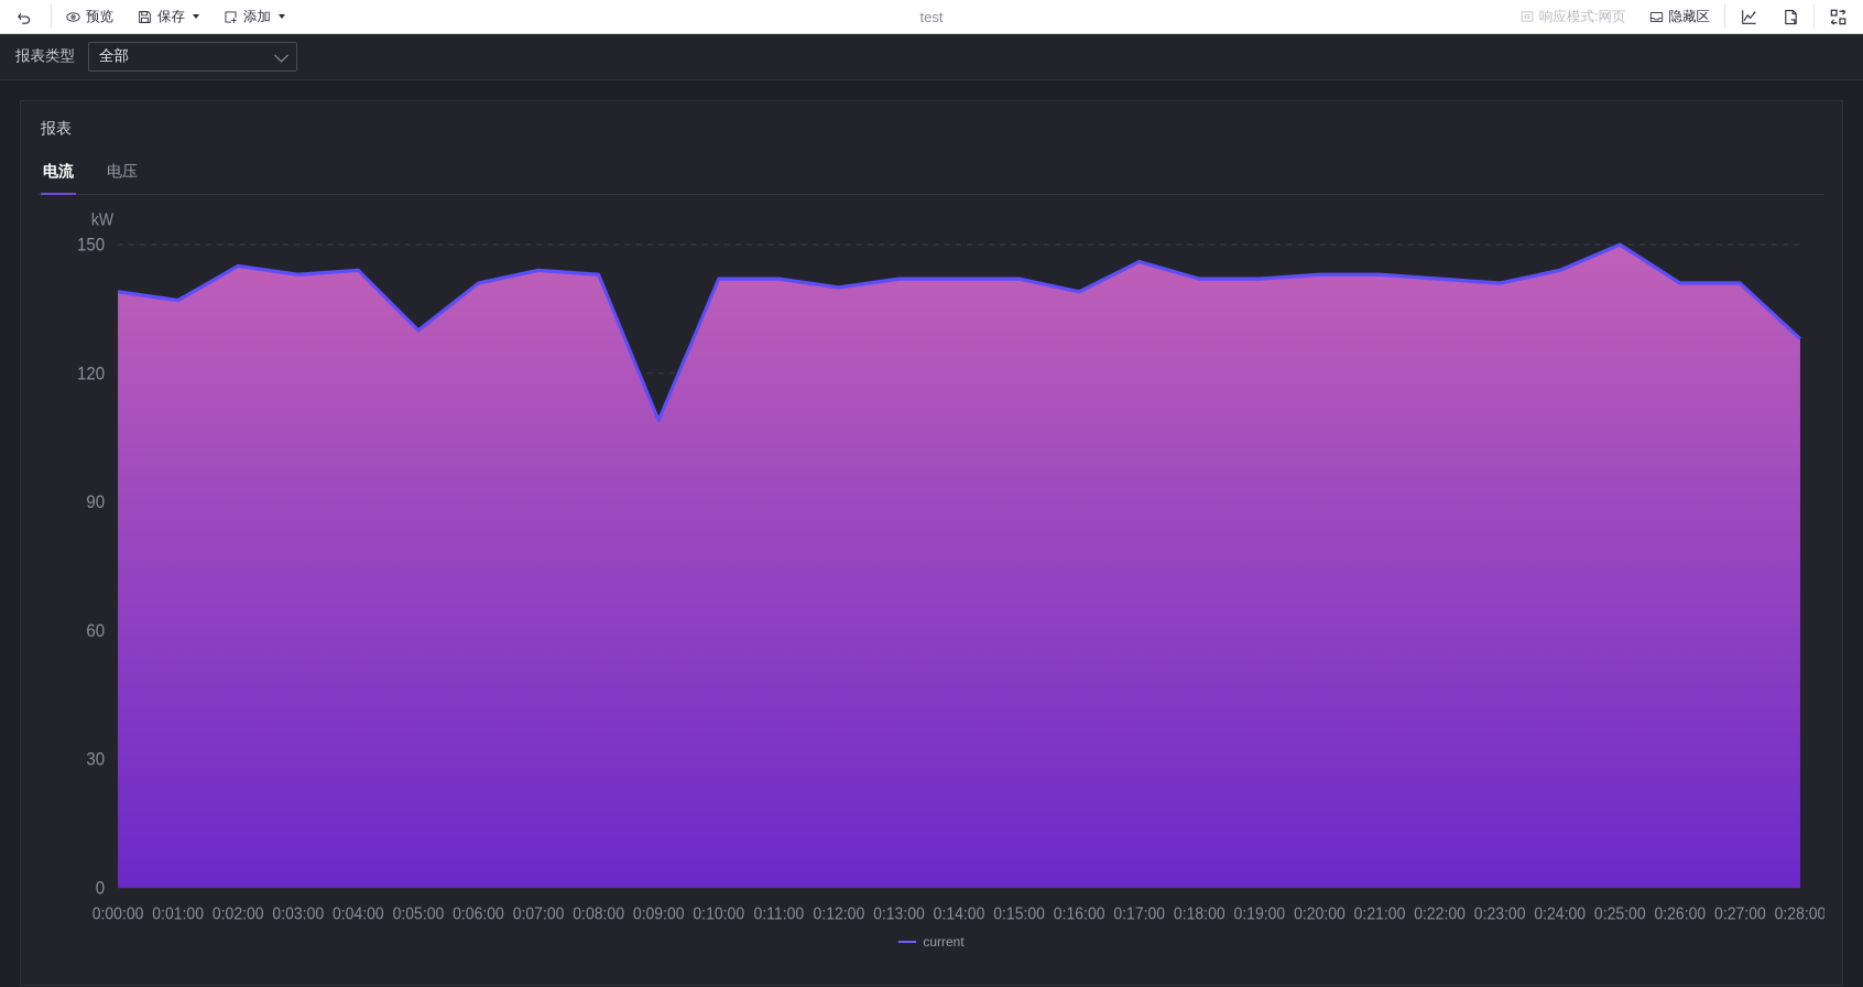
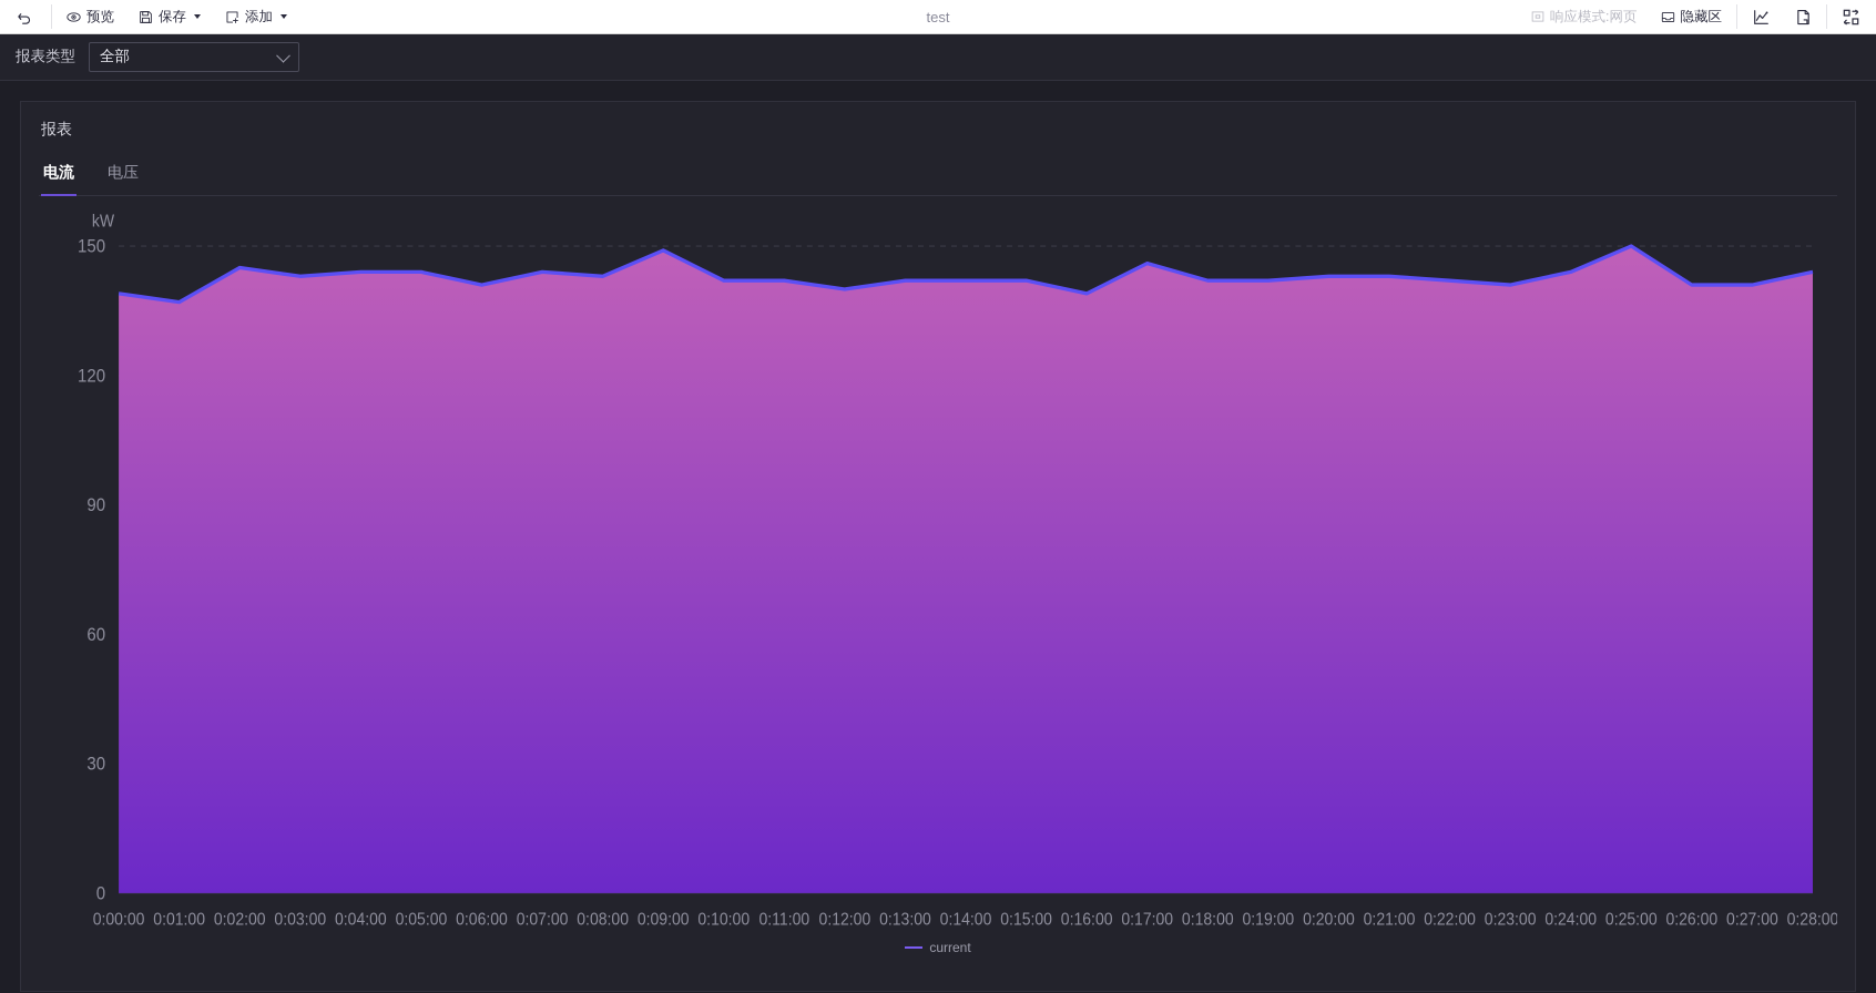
0:05:00: 130 -> 144
0:09:00: 109 -> 149
0:28:00: 128 -> 144
